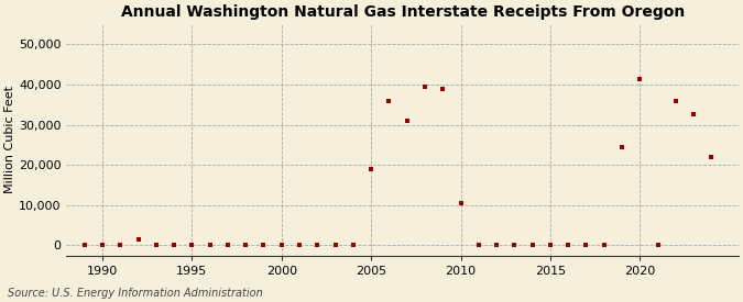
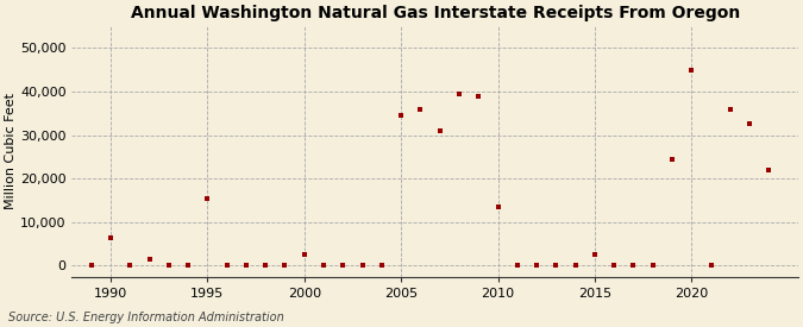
1990: 0 -> 6,500
1995: 100 -> 15,500
2000: 100 -> 2,500
2005: 19,000 -> 34,500
2010: 10,500 -> 13,500
2015: 0 -> 2,500
2020: 41,500 -> 45,000
